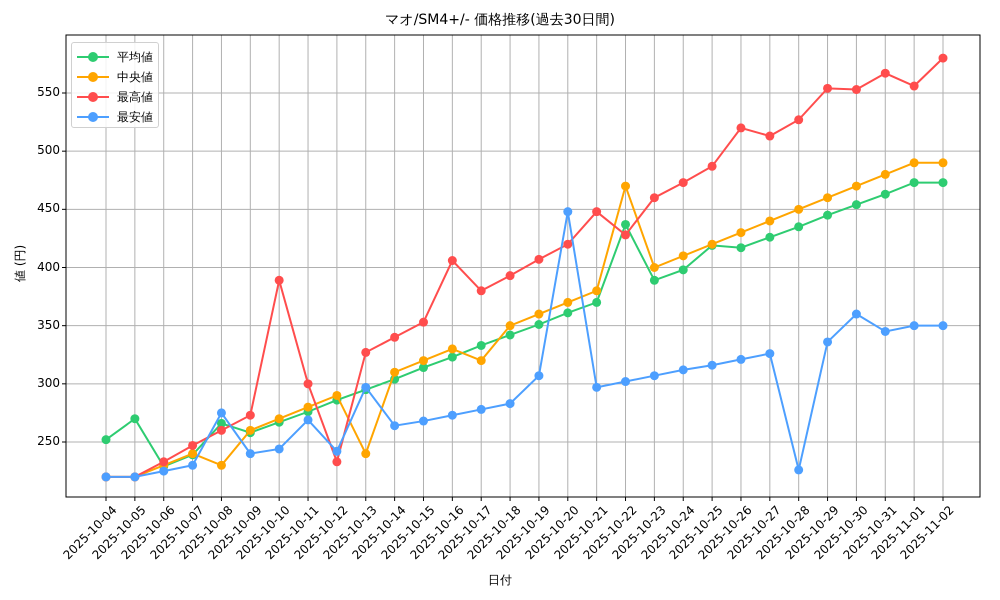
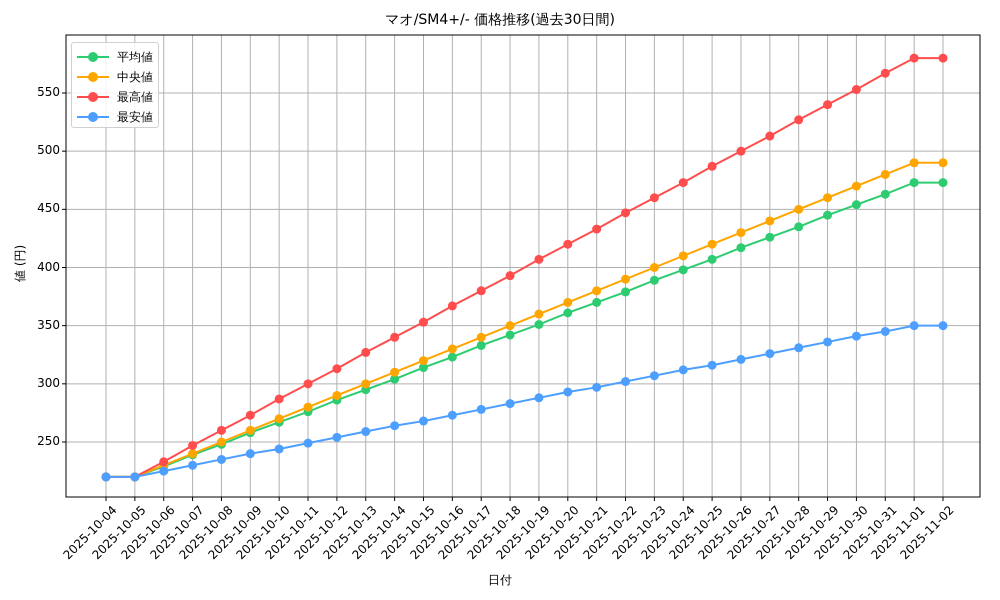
平均値/2025-10-04: 252 -> 220
平均値/2025-10-05: 270 -> 220
平均値/2025-10-08: 266 -> 248
中央値/2025-10-08: 230 -> 250
最安値/2025-10-08: 275 -> 235
最高値/2025-10-10: 389 -> 287
最安値/2025-10-11: 269 -> 249
最高値/2025-10-12: 233 -> 313
最安値/2025-10-12: 242 -> 254
中央値/2025-10-13: 240 -> 300
最安値/2025-10-13: 297 -> 259
最高値/2025-10-16: 406 -> 367
中央値/2025-10-17: 320 -> 340
最安値/2025-10-19: 307 -> 288
最安値/2025-10-20: 448 -> 293
最高値/2025-10-21: 448 -> 433
平均値/2025-10-22: 437 -> 379
中央値/2025-10-22: 470 -> 390
最高値/2025-10-22: 428 -> 447
平均値/2025-10-25: 419 -> 407
最高値/2025-10-26: 520 -> 500
最安値/2025-10-28: 226 -> 331
最高値/2025-10-29: 554 -> 540
最安値/2025-10-30: 360 -> 341
最高値/2025-11-01: 556 -> 580
